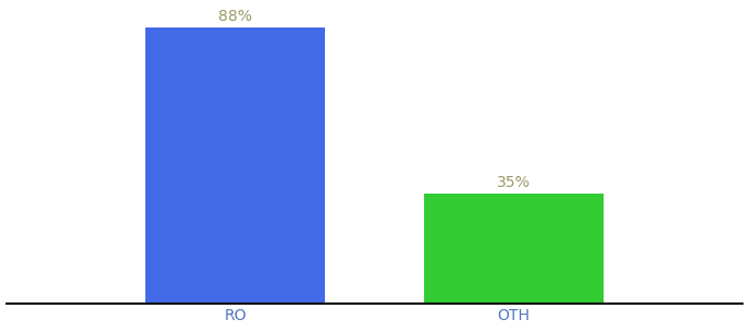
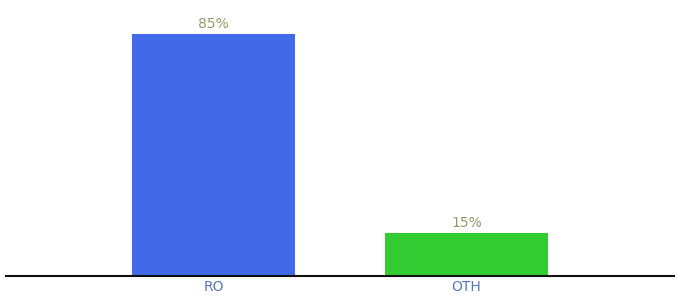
RO: 88% -> 85%
OTH: 35% -> 15%
